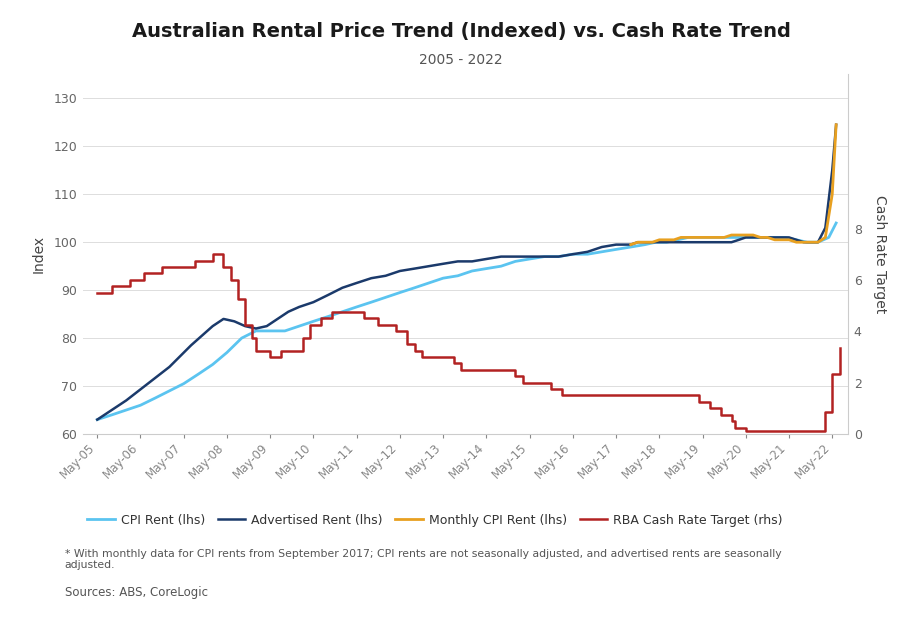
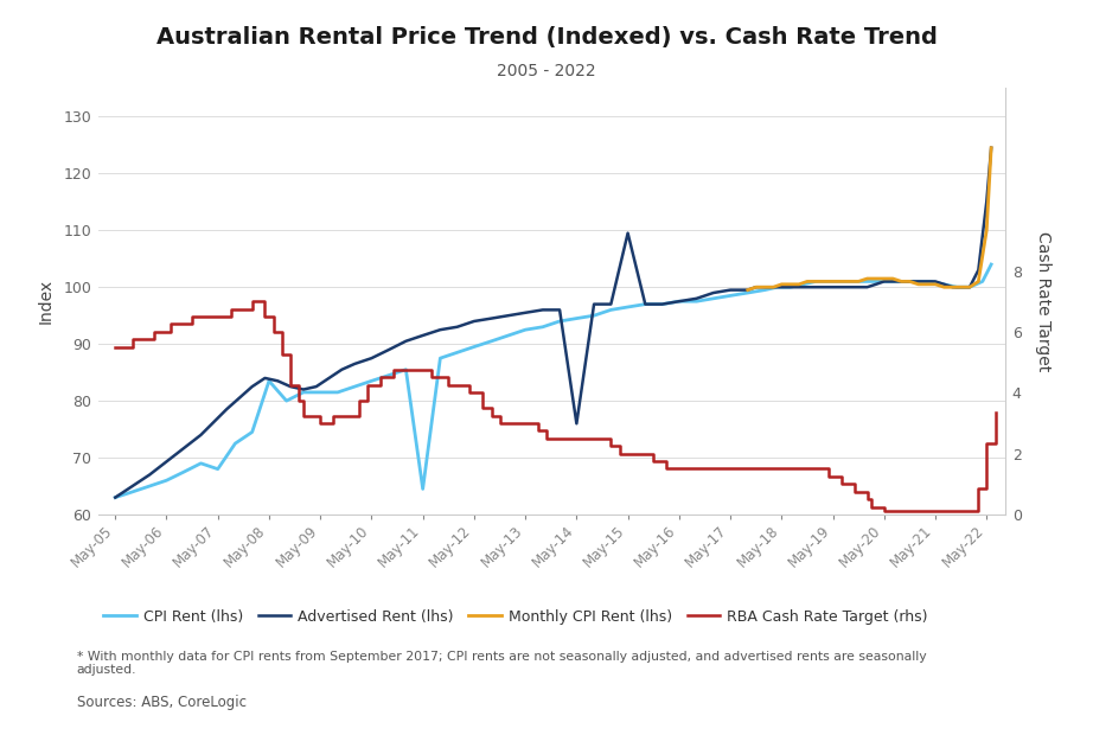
CPI Rent (lhs)/May-07: 70.5 -> 68.0
CPI Rent (lhs)/May-08: 77.0 -> 83.5
CPI Rent (lhs)/May-11: 86.5 -> 64.5
Advertised Rent (lhs)/May-14: 96.5 -> 76.0
Advertised Rent (lhs)/May-15: 97.0 -> 109.5
